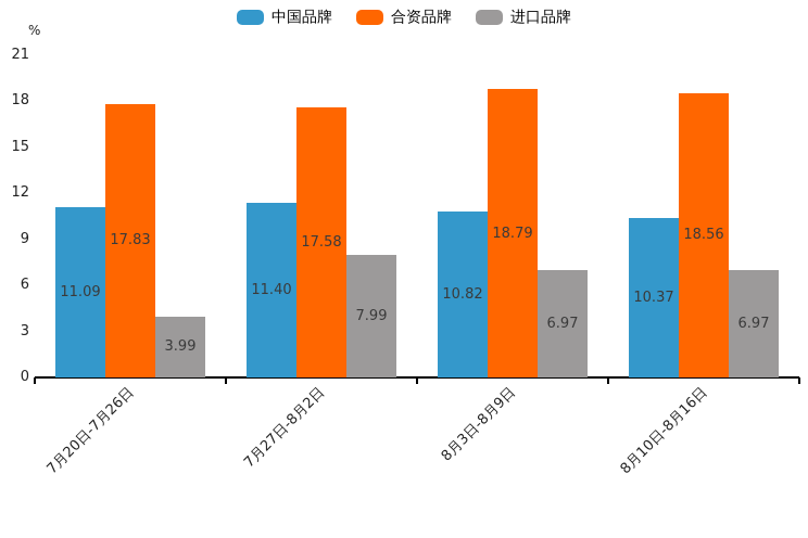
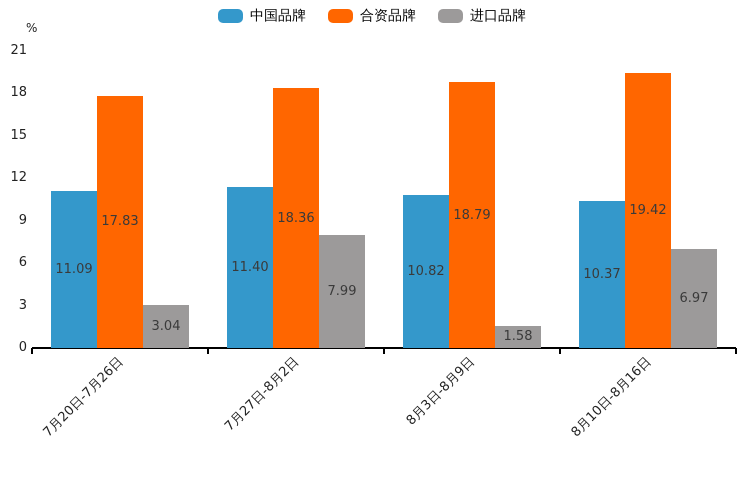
进口品牌/7月20日-7月26日: 3.99 -> 3.04
合资品牌/7月27日-8月2日: 17.58 -> 18.36
进口品牌/8月3日-8月9日: 6.97 -> 1.58
合资品牌/8月10日-8月16日: 18.56 -> 19.42
